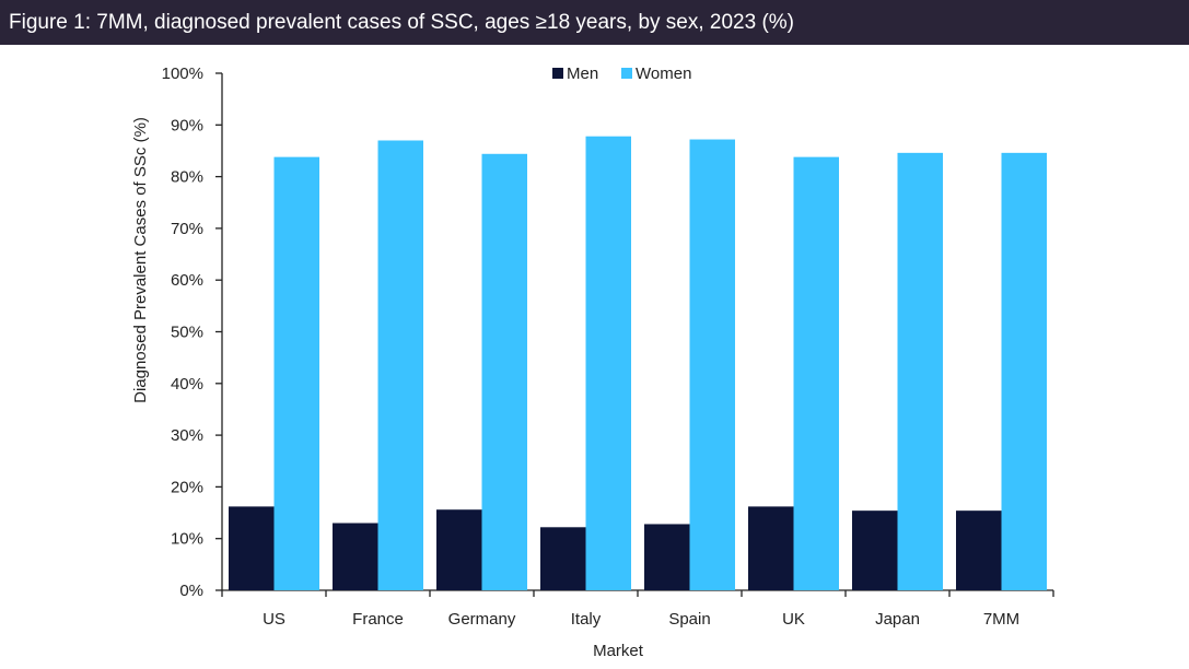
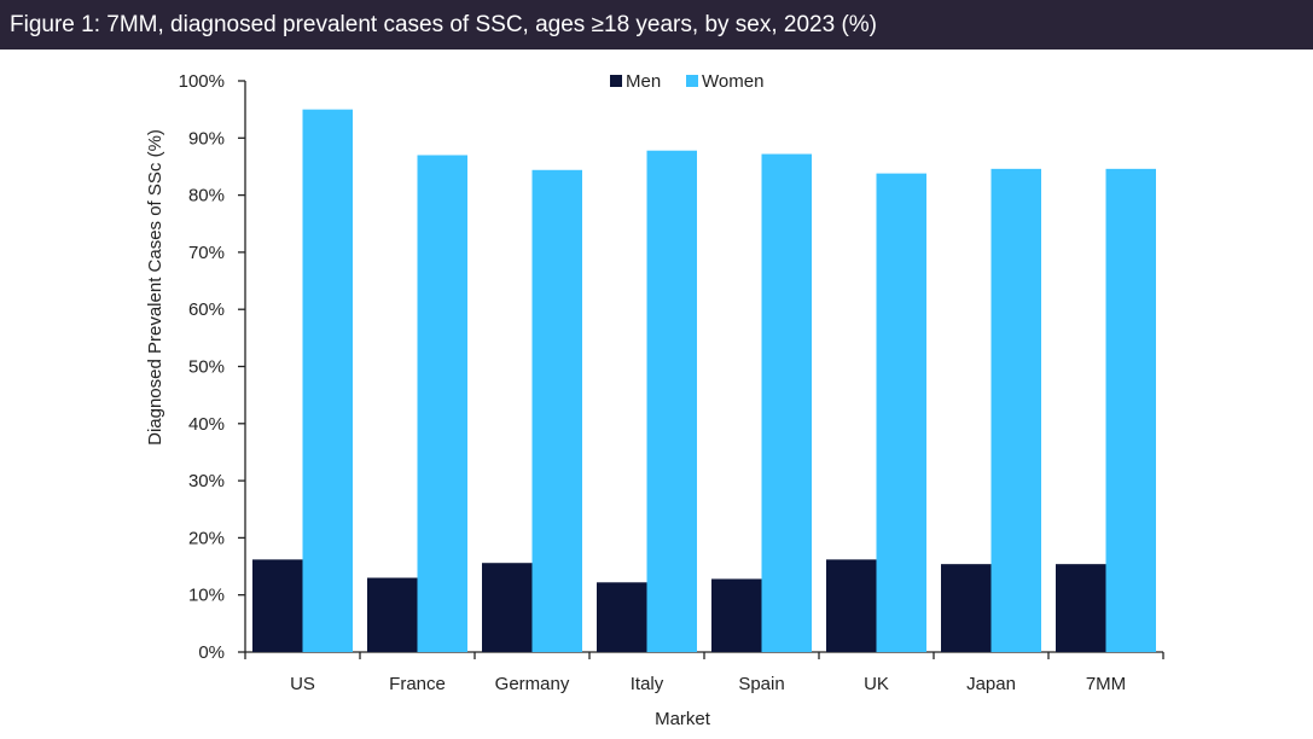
Women/US: 84% -> 95%
